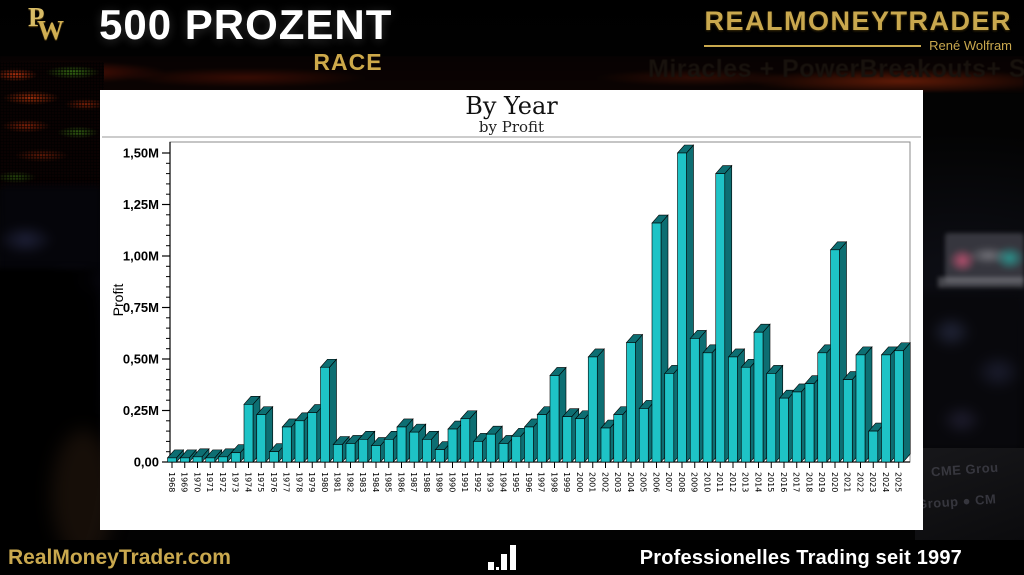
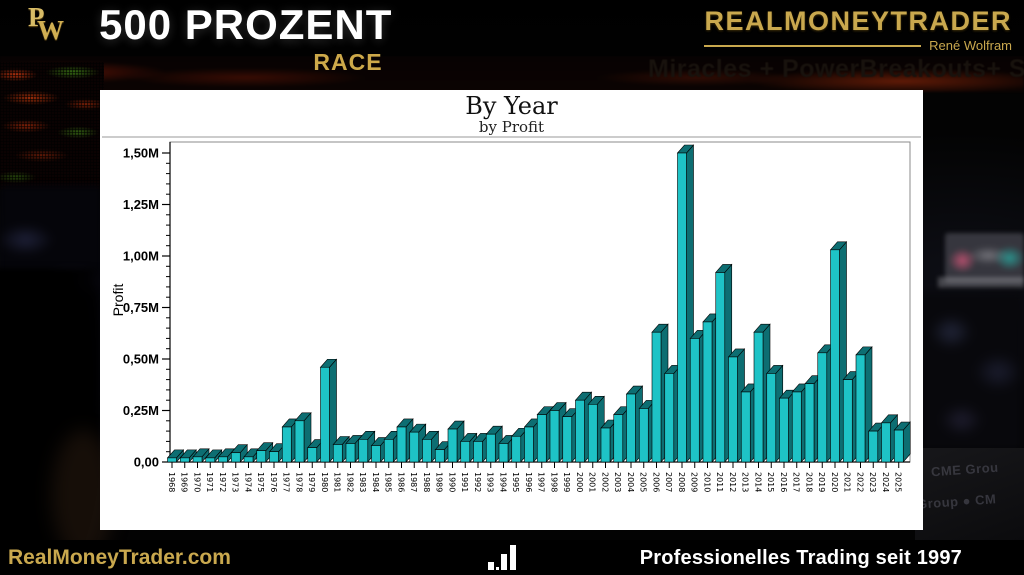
1974: 0,28M -> 0,03M
1975: 0,23M -> 0,06M
1979: 0,24M -> 0,07M
1991: 0,21M -> 0,10M
1998: 0,42M -> 0,25M
2000: 0,21M -> 0,30M
2001: 0,51M -> 0,28M
2004: 0,58M -> 0,33M
2006: 1,16M -> 0,63M
2010: 0,53M -> 0,68M
2011: 1,40M -> 0,92M
2013: 0,46M -> 0,34M
2024: 0,52M -> 0,19M
2025: 0,54M -> 0,15M
